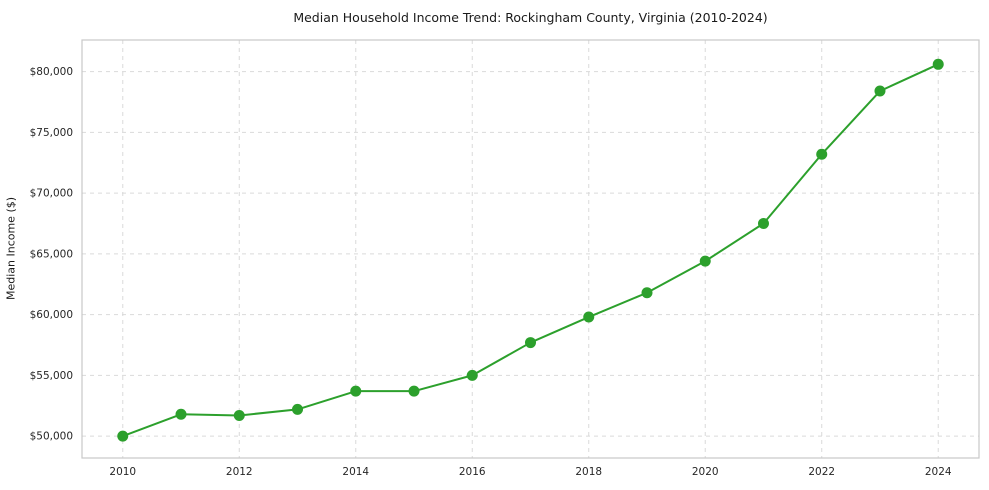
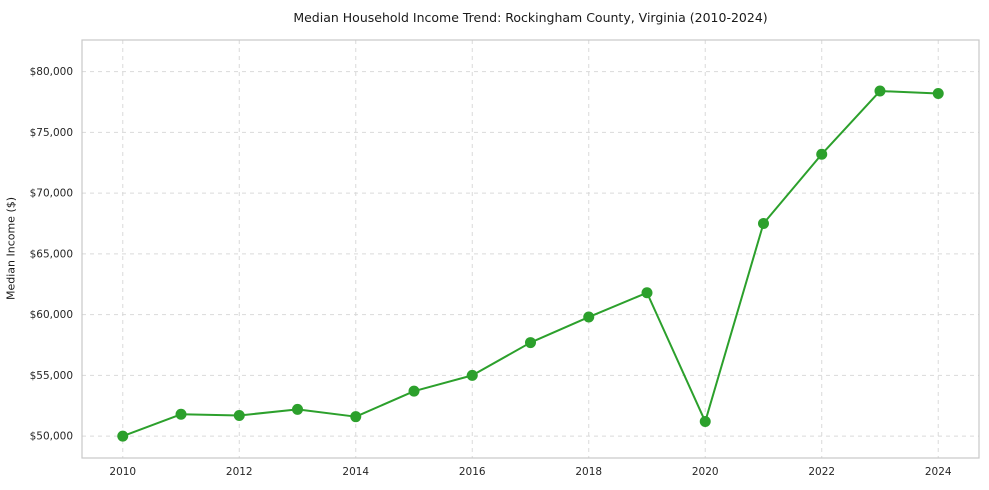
2014: $53700 -> $51600
2020: $64400 -> $51200
2024: $80600 -> $78200
